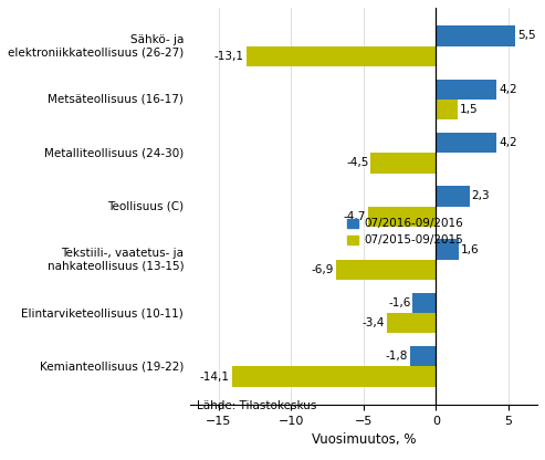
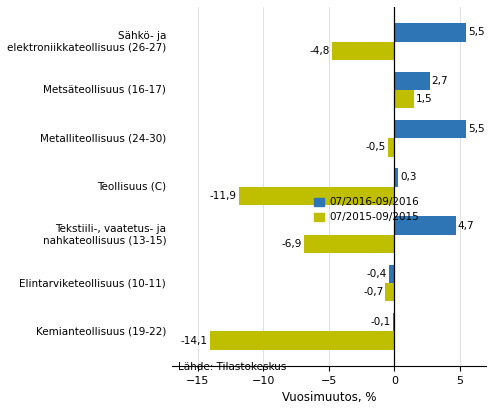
07/2015-09/2015/Sähkö- ja elektroniikkateollisuus (26-27): -13,1 -> -4,8
07/2016-09/2016/Metsäteollisuus (16-17): 4,2 -> 2,7
07/2016-09/2016/Metalliteollisuus (24-30): 4,2 -> 5,5
07/2015-09/2015/Metalliteollisuus (24-30): -4,5 -> -0,5
07/2016-09/2016/Teollisuus (C): 2,3 -> 0,3
07/2015-09/2015/Teollisuus (C): -4,7 -> -11,9
07/2016-09/2016/Tekstiili-, vaatetus- ja nahkateollisuus (13-15): 1,6 -> 4,7
07/2016-09/2016/Elintarviketeollisuus (10-11): -1,6 -> -0,4
07/2015-09/2015/Elintarviketeollisuus (10-11): -3,4 -> -0,7
07/2016-09/2016/Kemianteollisuus (19-22): -1,8 -> -0,1
